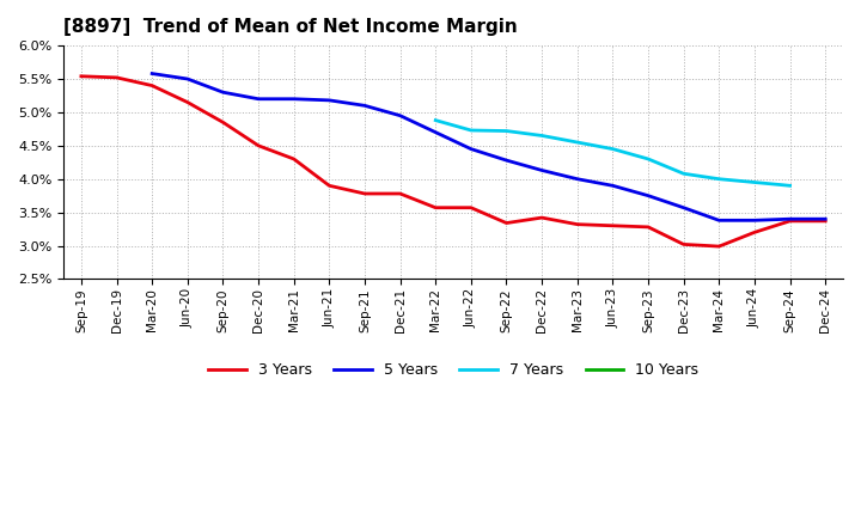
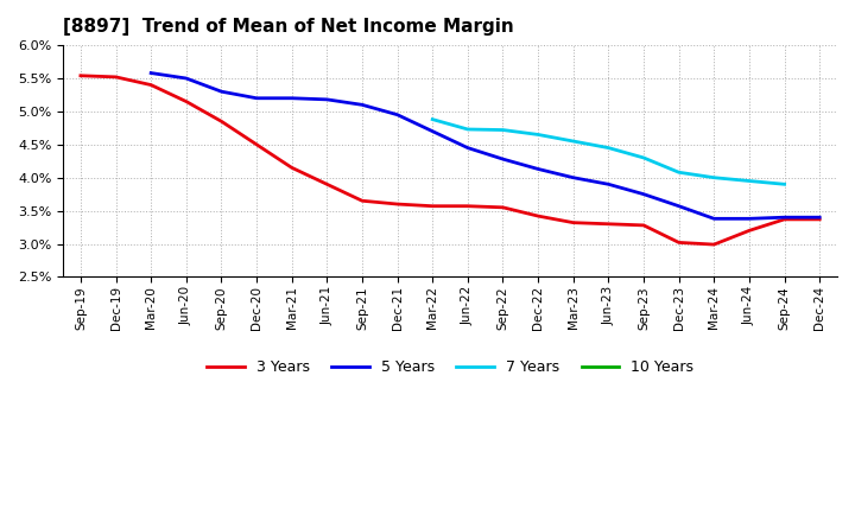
3 Years/Mar-21: 4.30% -> 4.15%
3 Years/Sep-21: 3.78% -> 3.65%
3 Years/Dec-21: 3.78% -> 3.60%
3 Years/Sep-22: 3.34% -> 3.55%
